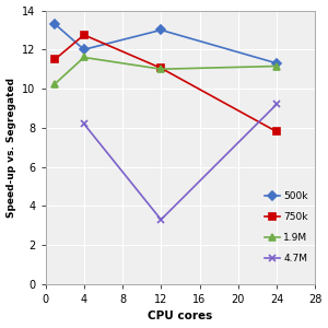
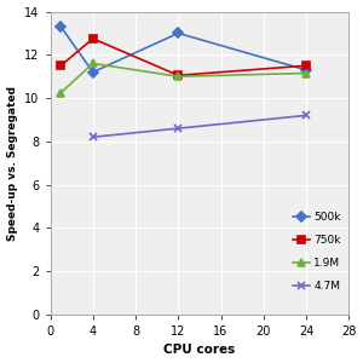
500k/4: 12.0 -> 11.2
4.7M/12: 3.3 -> 8.6
750k/24: 7.8 -> 11.5
